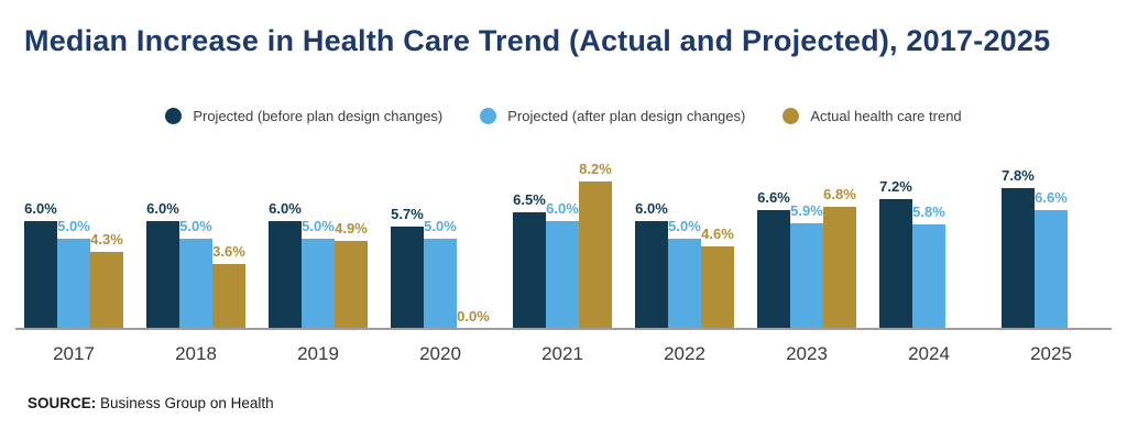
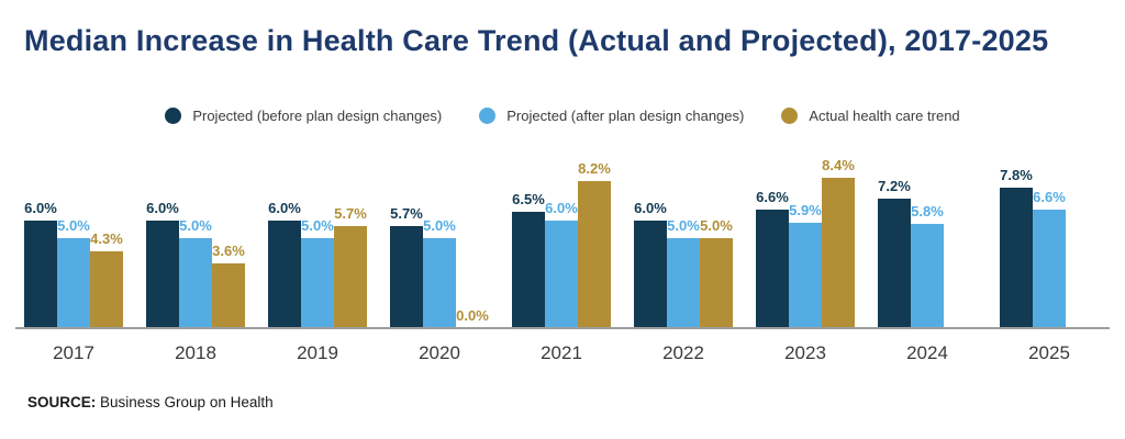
Actual health care trend/2019: 4.9% -> 5.7%
Actual health care trend/2022: 4.6% -> 5.0%
Actual health care trend/2023: 6.8% -> 8.4%
